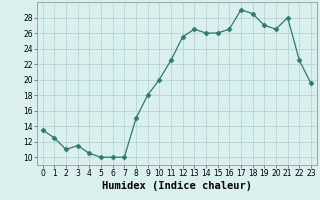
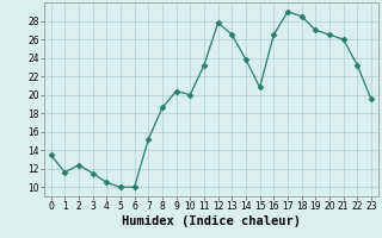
1: 12.5 -> 11.6
2: 11.0 -> 12.4
7: 10.0 -> 15.2
8: 15.0 -> 18.6
9: 18.0 -> 20.4
11: 22.5 -> 23.2
12: 25.5 -> 27.8
14: 26.0 -> 23.8
15: 26.0 -> 20.8
21: 28.0 -> 26.0
22: 22.5 -> 23.2
